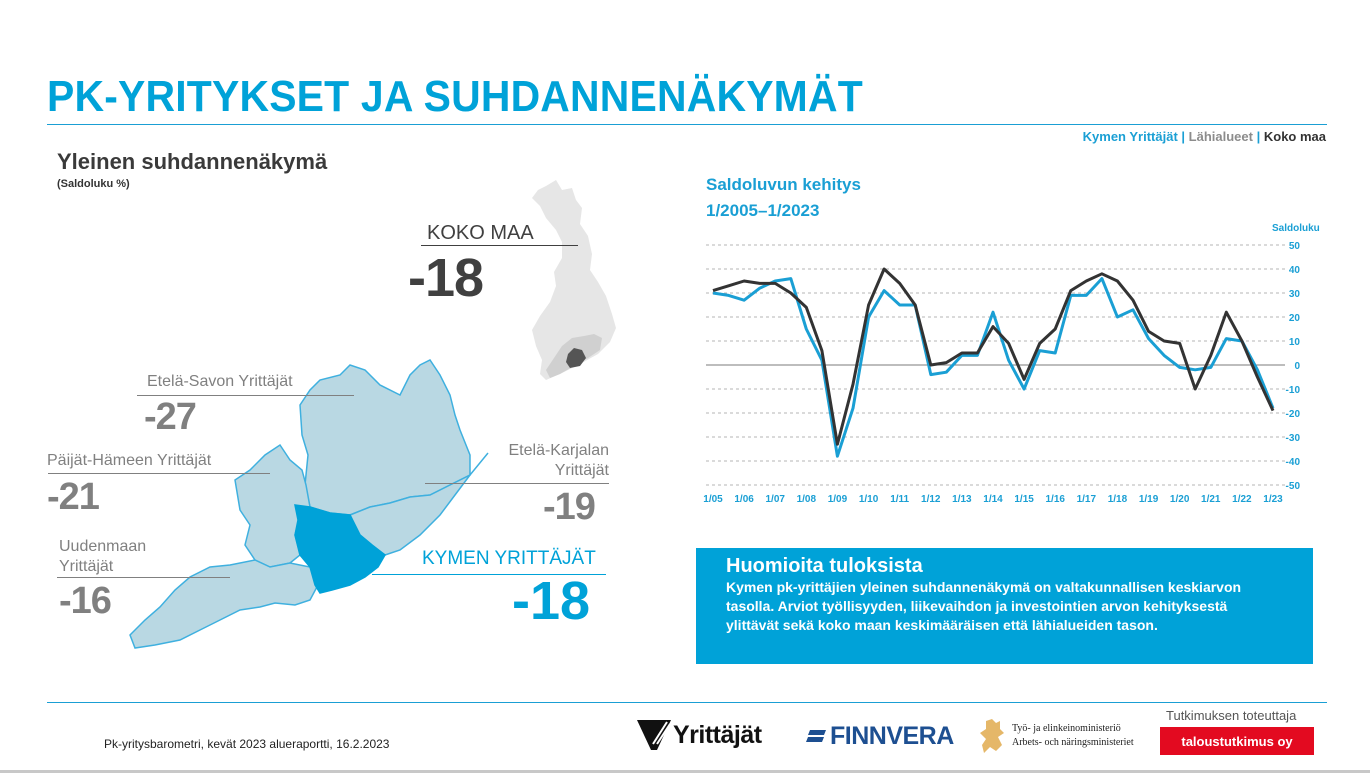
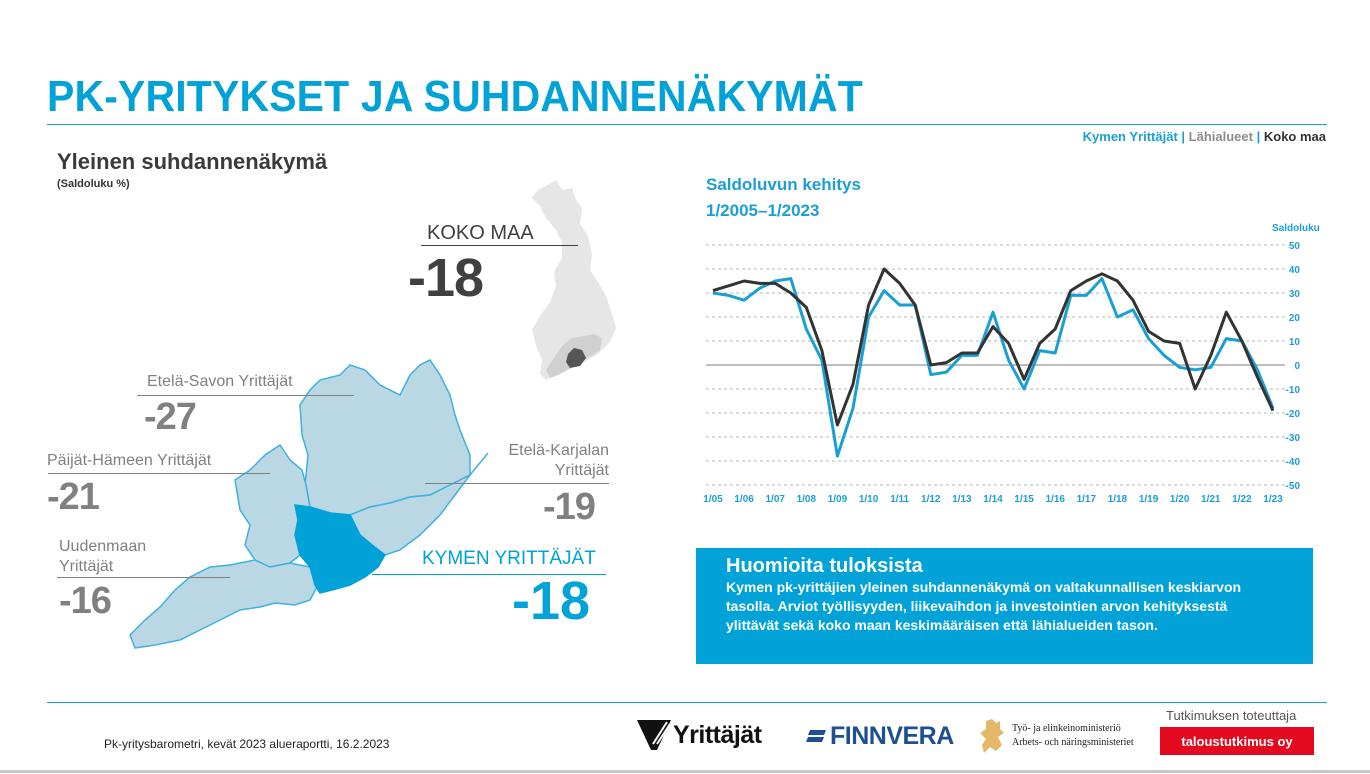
Koko maa/1/09: -33 -> -25
